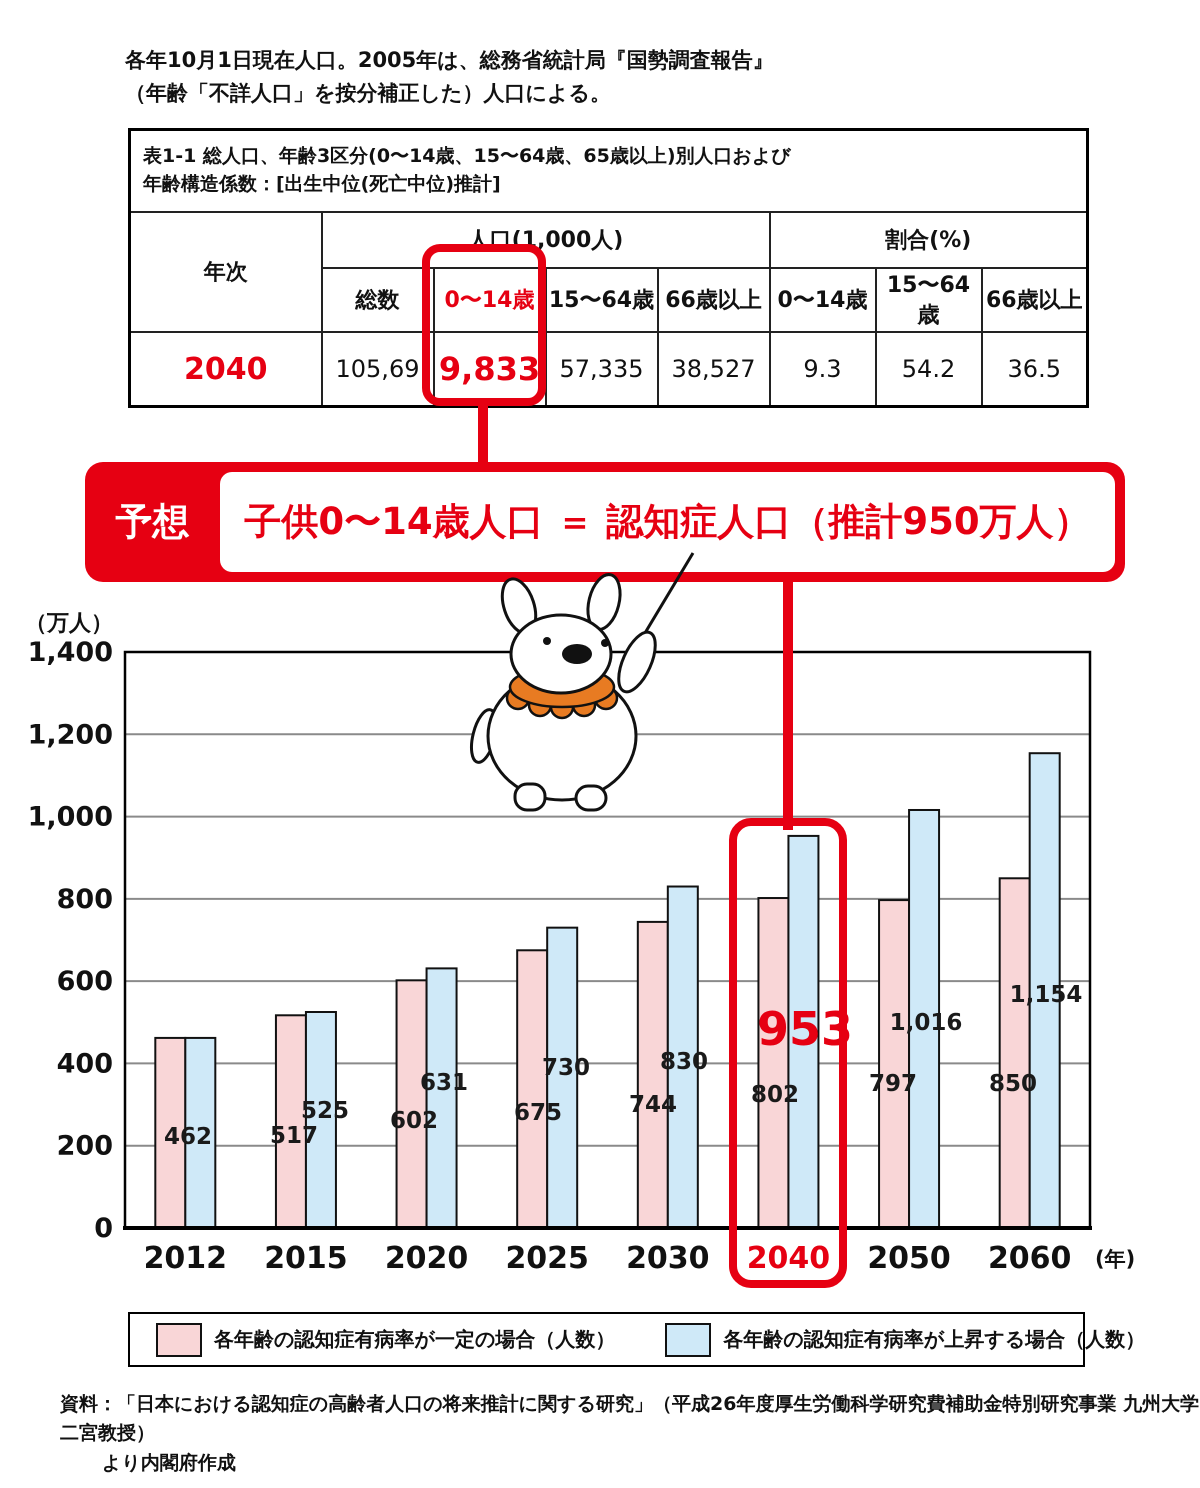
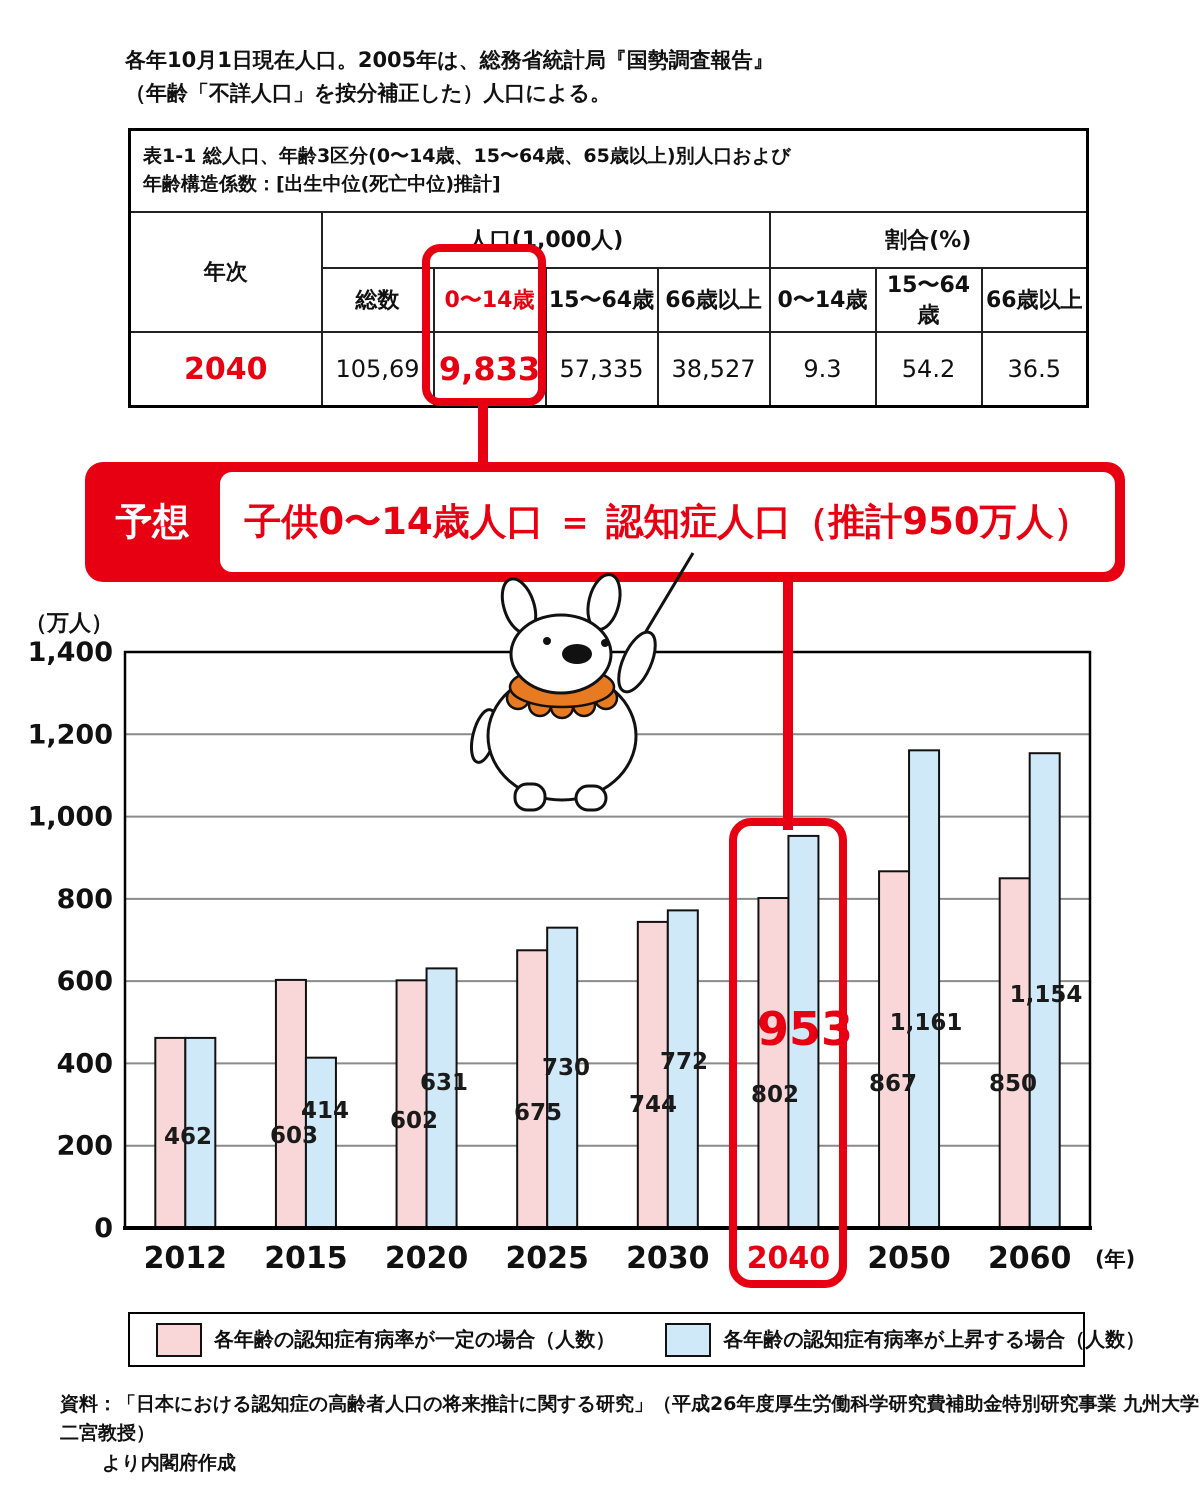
各年齢の認知症有病率が一定の場合（人数）/2015: 517 -> 603
各年齢の認知症有病率が上昇する場合（人数）/2015: 525 -> 414
各年齢の認知症有病率が上昇する場合（人数）/2030: 830 -> 772
各年齢の認知症有病率が一定の場合（人数）/2050: 797 -> 867
各年齢の認知症有病率が上昇する場合（人数）/2050: 1,016 -> 1,161
